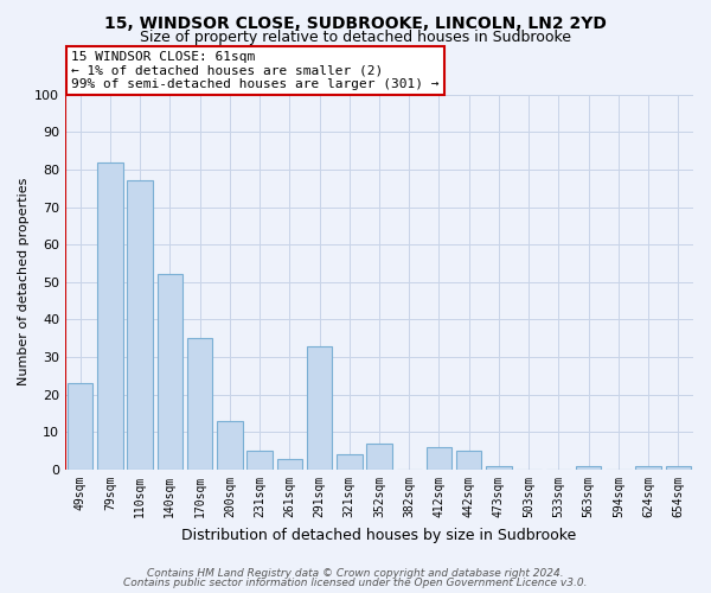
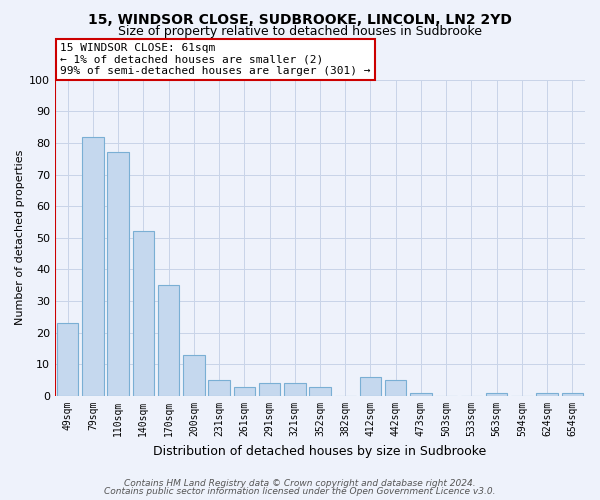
291sqm: 33 -> 4
352sqm: 7 -> 3
